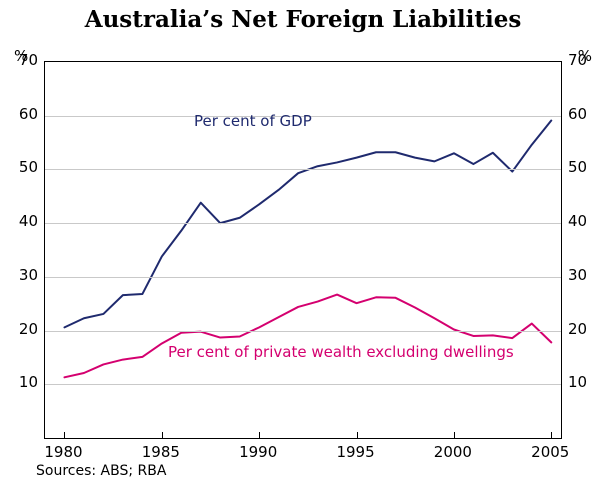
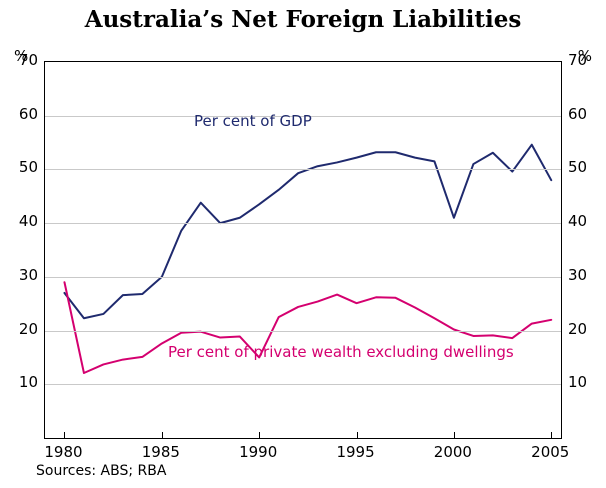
Per cent of GDP/1980: 21 -> 27
Per cent of private wealth excluding dwellings/1980: 11 -> 29
Per cent of GDP/1985: 34 -> 30
Per cent of private wealth excluding dwellings/1990: 21 -> 15
Per cent of GDP/2000: 53 -> 41
Per cent of GDP/2005: 59 -> 48
Per cent of private wealth excluding dwellings/2005: 18 -> 22
